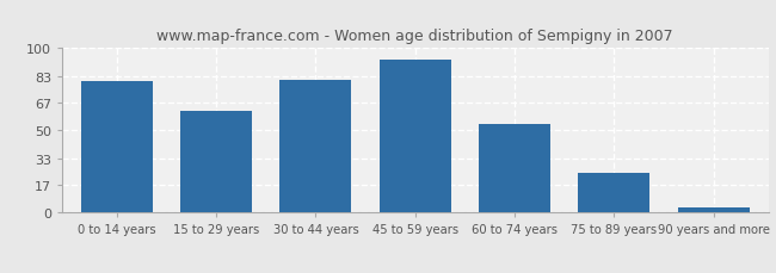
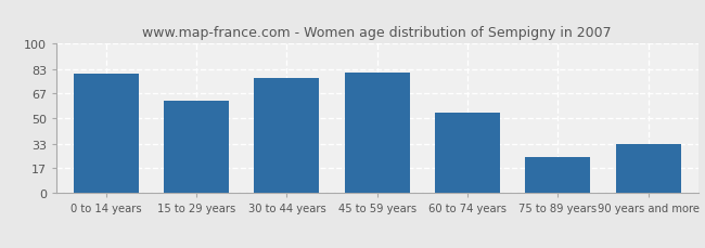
30 to 44 years: 81 -> 77
45 to 59 years: 93 -> 81
90 years and more: 3 -> 33
